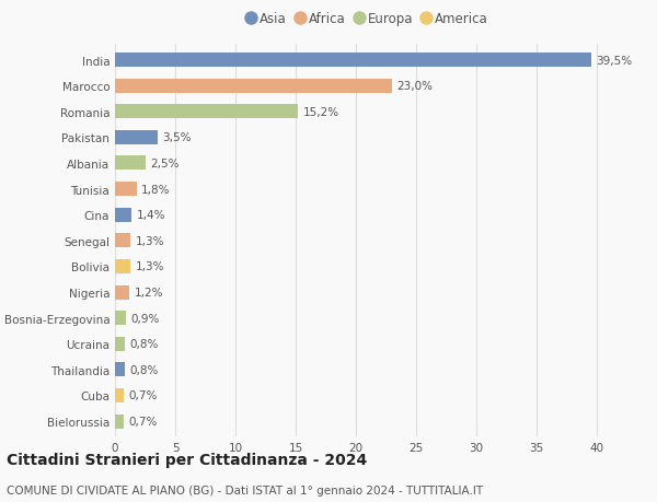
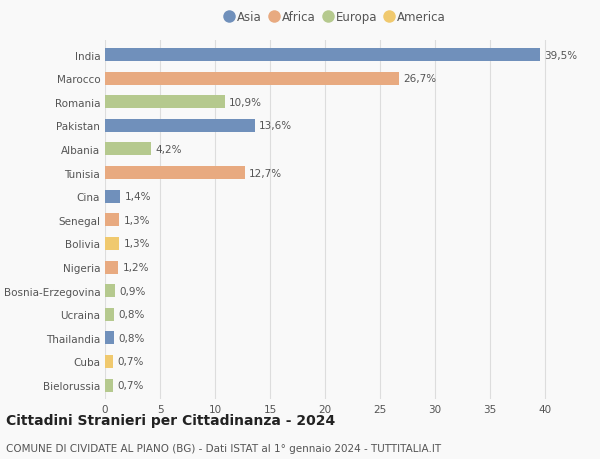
Marocco: 23,0% -> 26,7%
Romania: 15,2% -> 10,9%
Pakistan: 3,5% -> 13,6%
Albania: 2,5% -> 4,2%
Tunisia: 1,8% -> 12,7%
